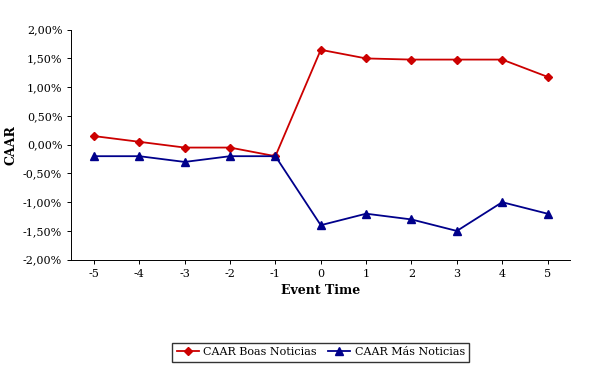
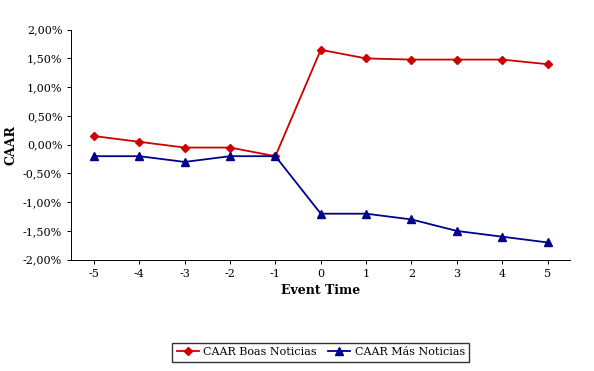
CAAR Más Noticias/0: -1,4% -> -1,2%
CAAR Más Noticias/4: -1,0% -> -1,6%
CAAR Boas Noticias/5: 1,18% -> 1,40%
CAAR Más Noticias/5: -1,2% -> -1,7%
